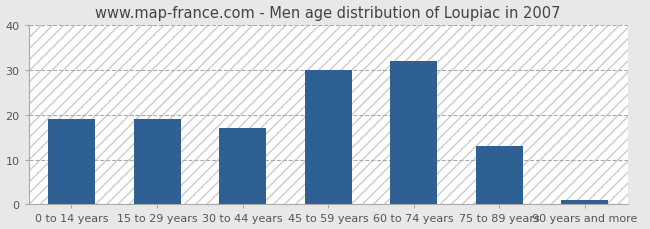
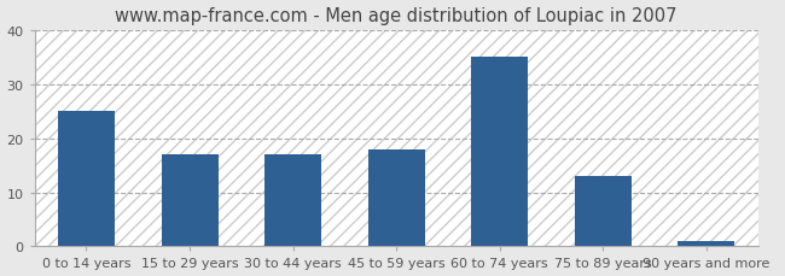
0 to 14 years: 19 -> 25
15 to 29 years: 19 -> 17
45 to 59 years: 30 -> 18
60 to 74 years: 32 -> 35
